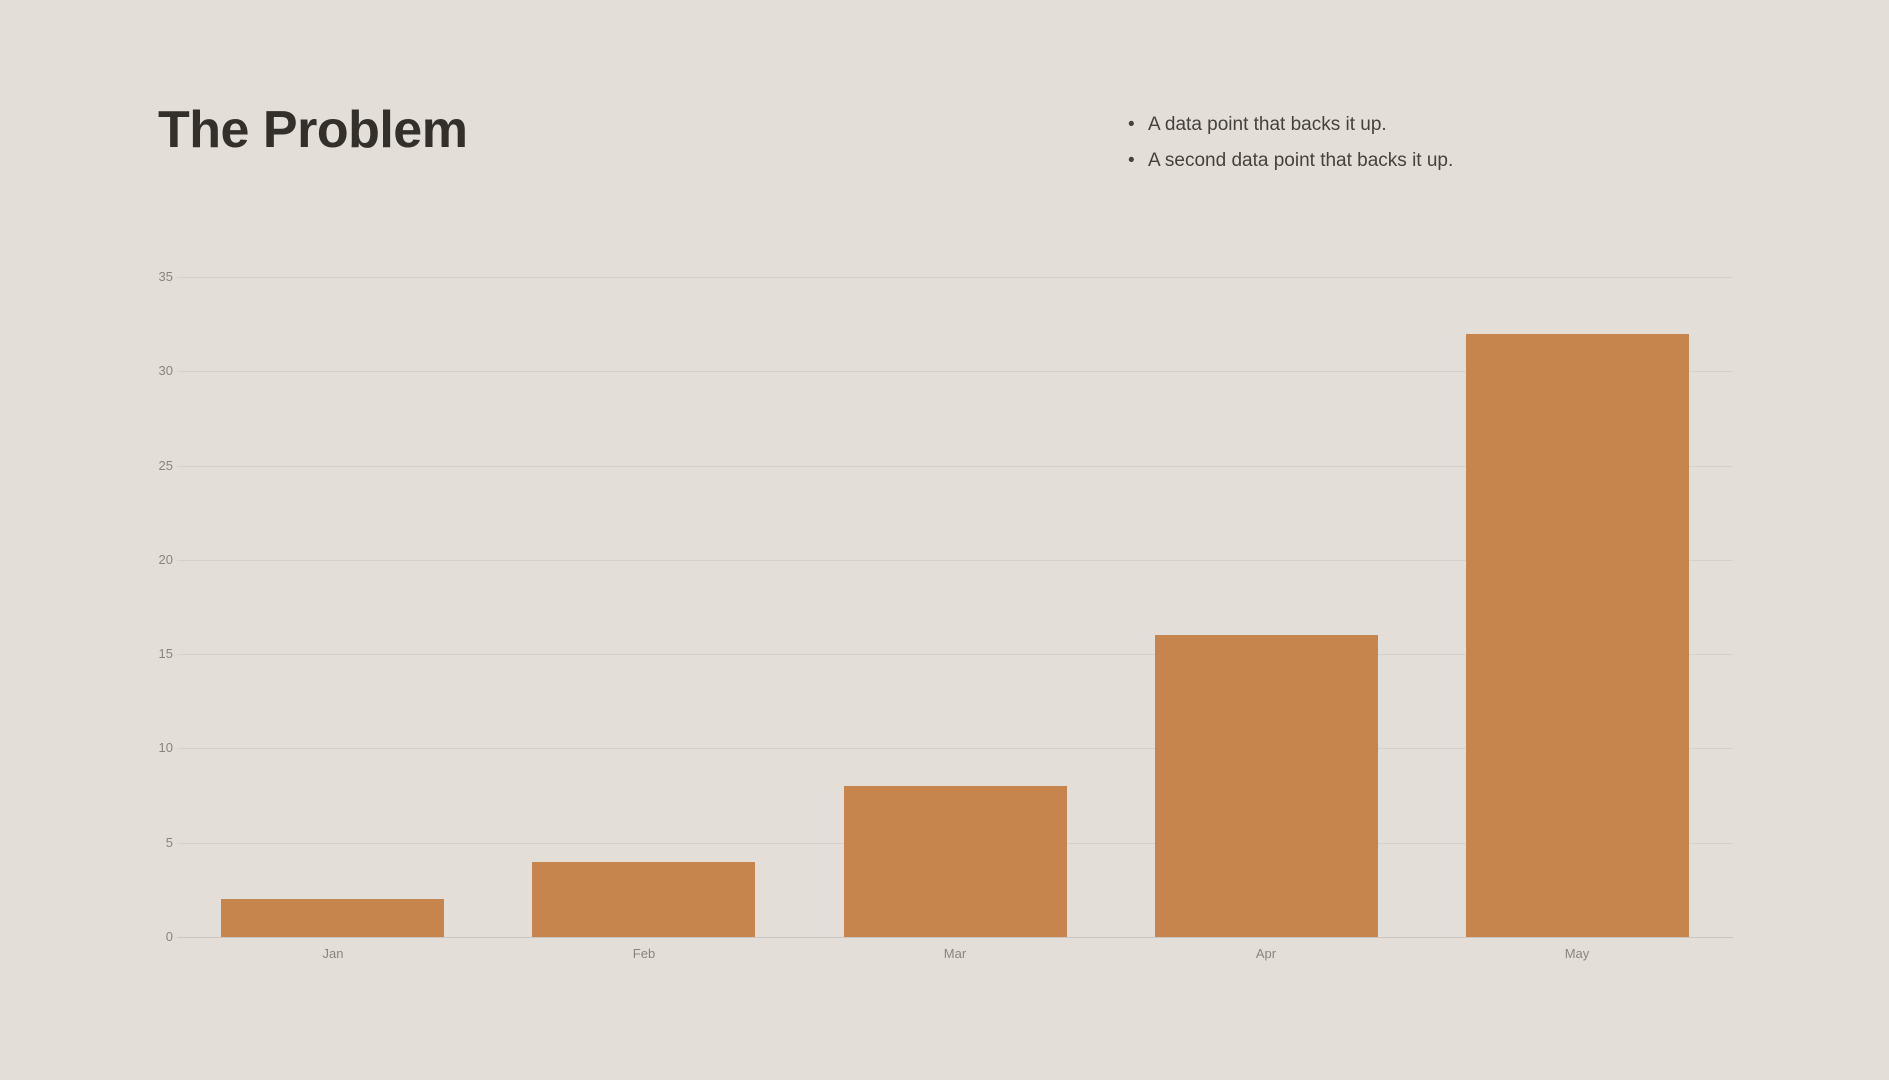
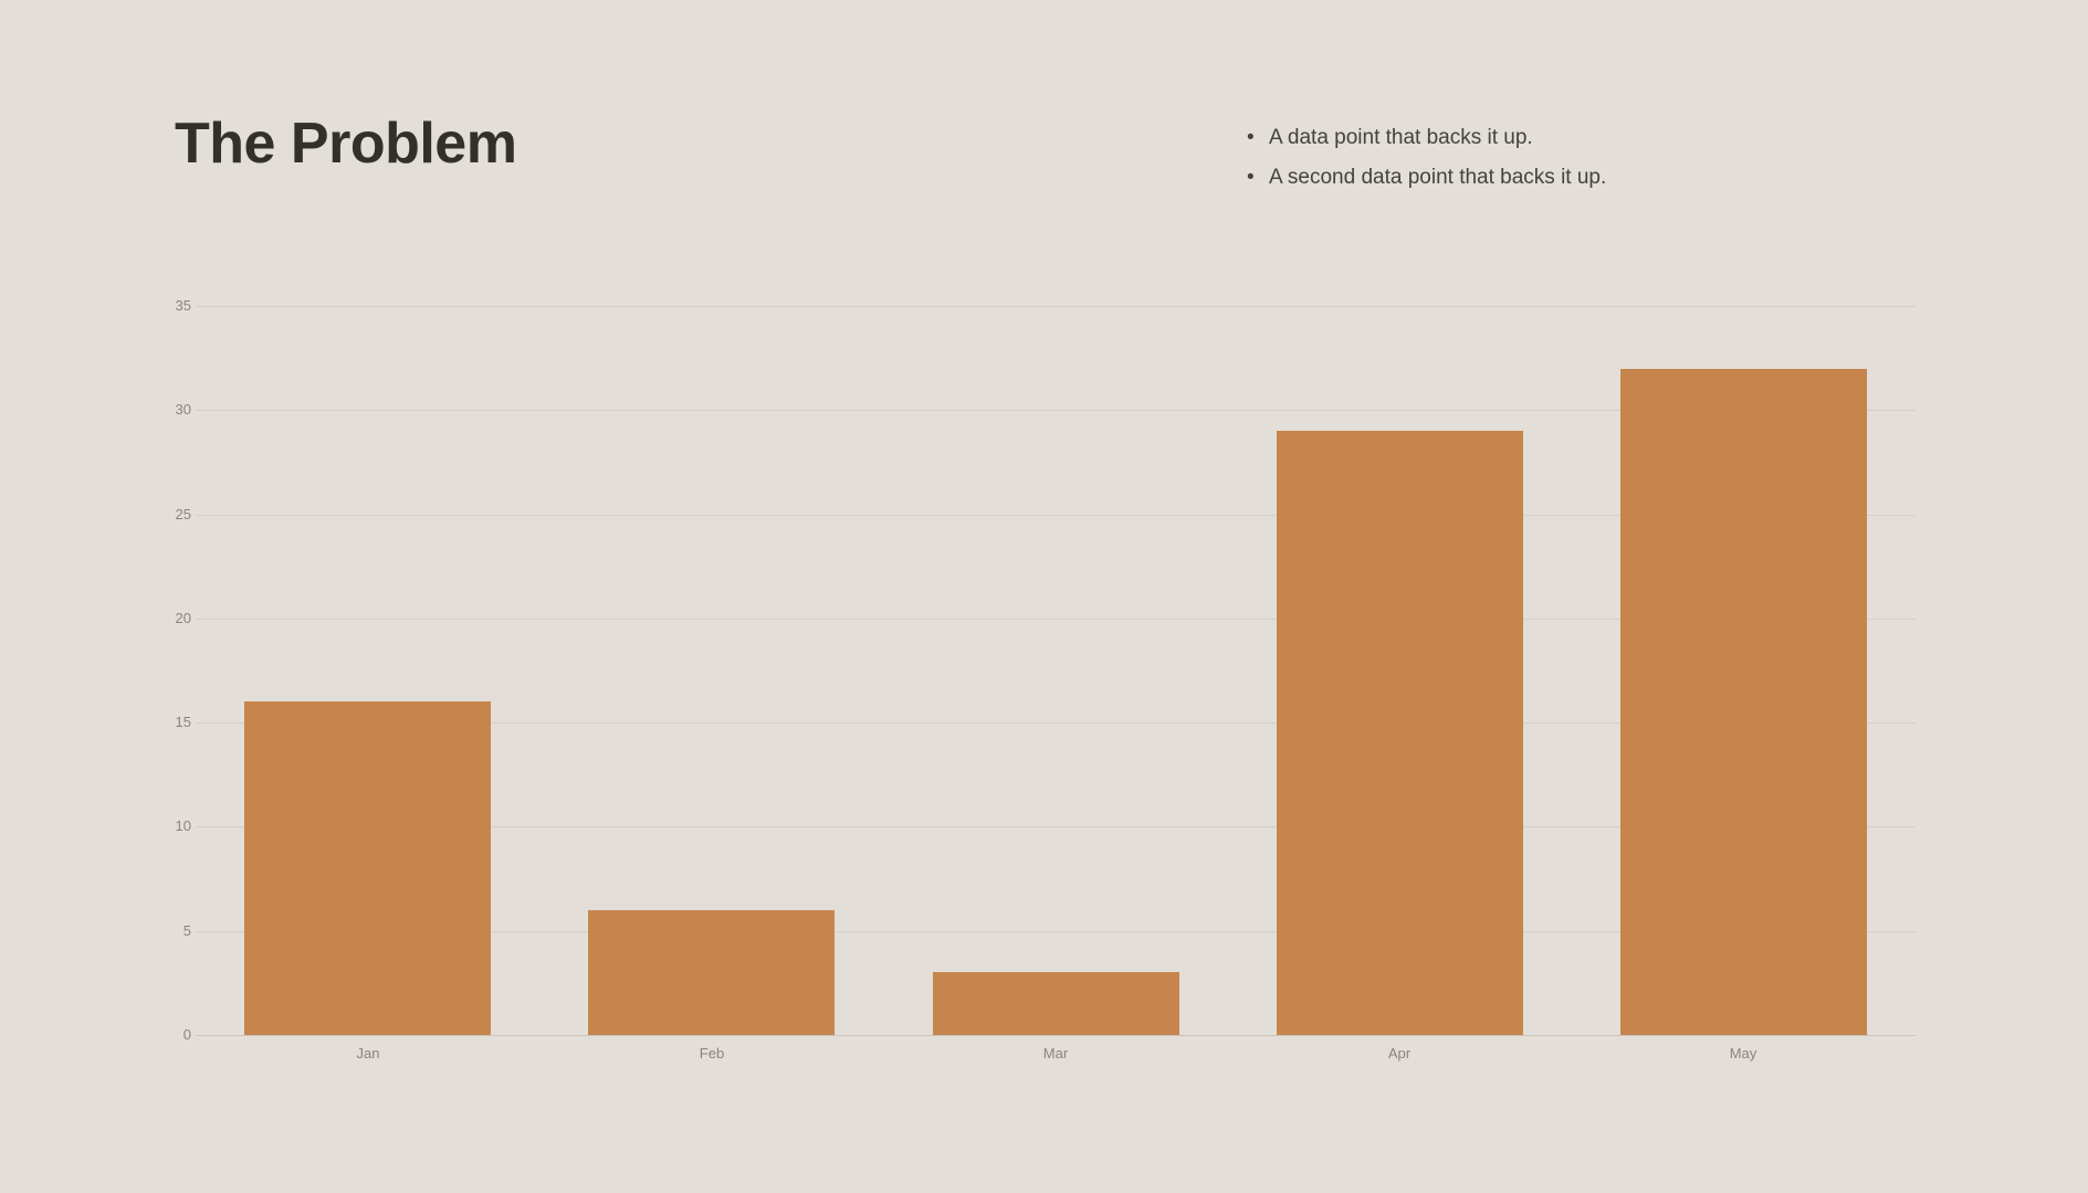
Jan: 2 -> 16
Feb: 4 -> 6
Mar: 8 -> 3
Apr: 16 -> 29
